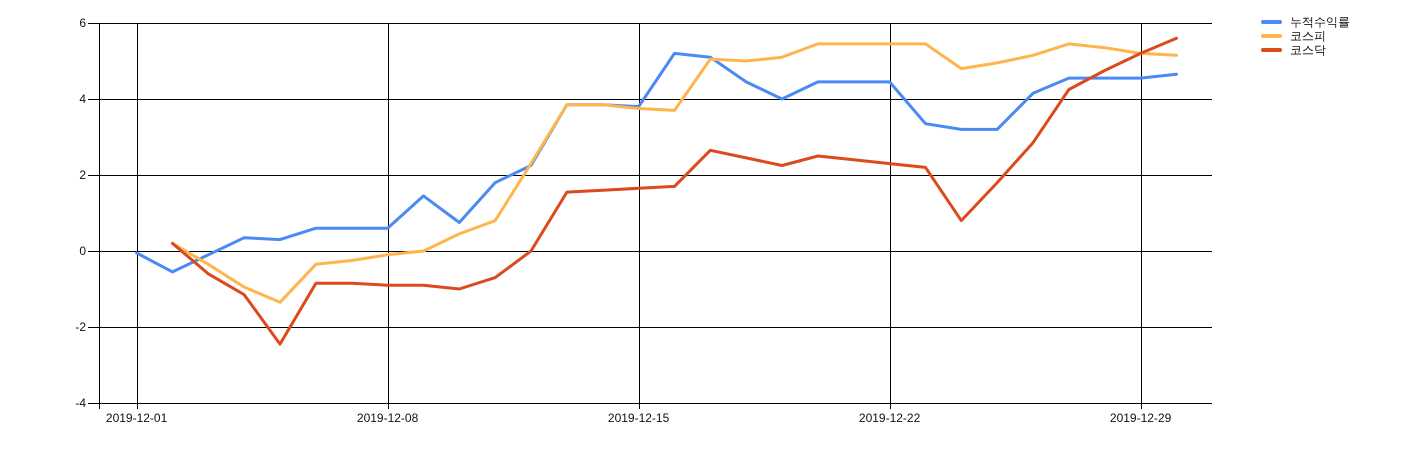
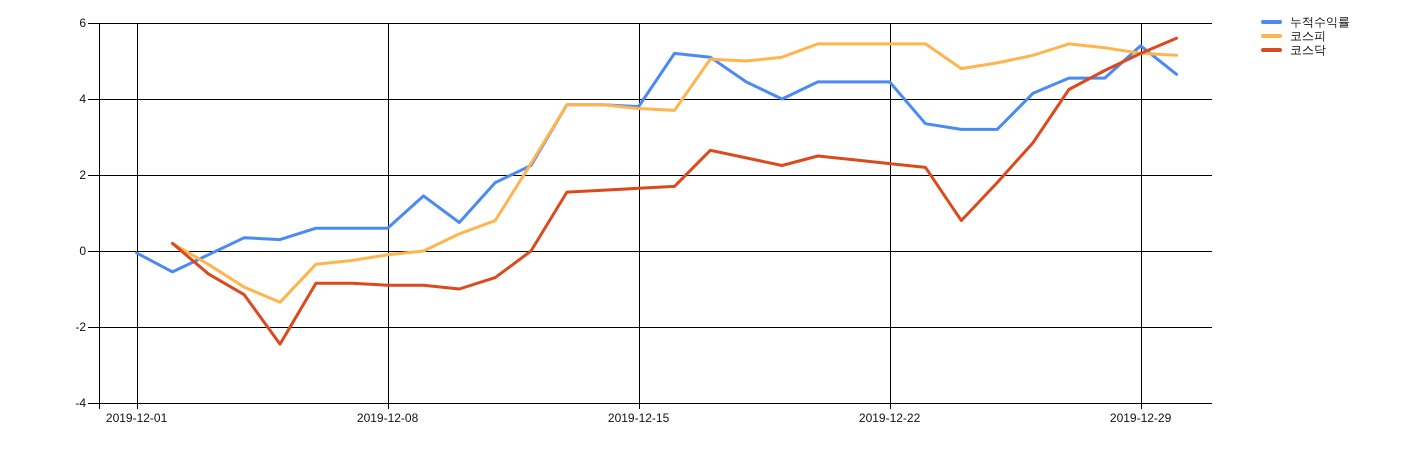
누적수익률/2019-12-29: 4.5 -> 5.4
